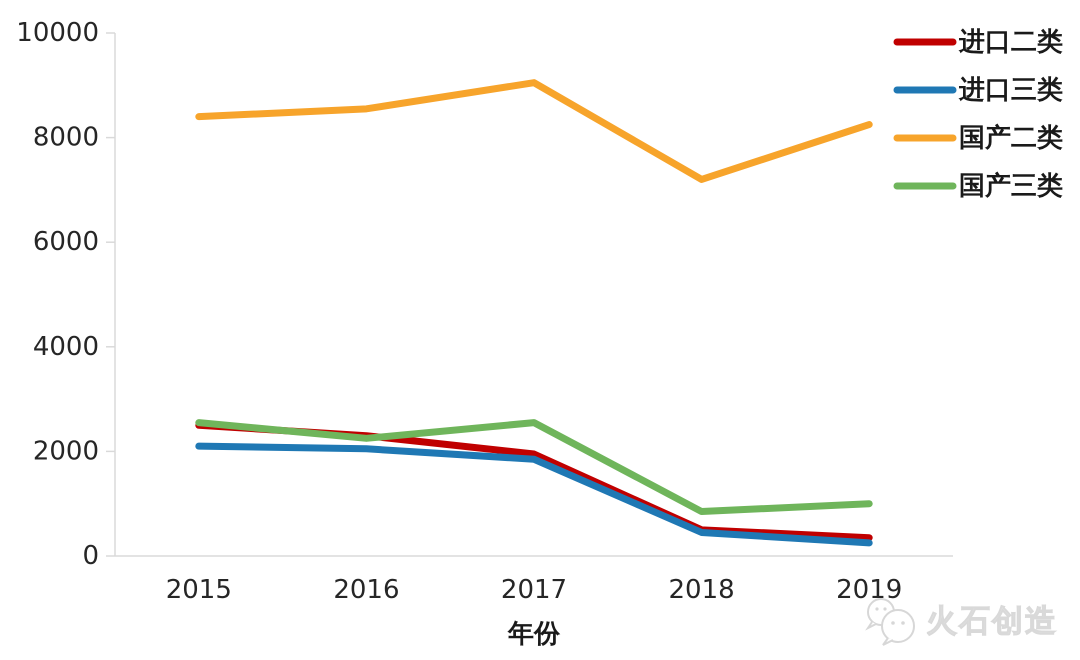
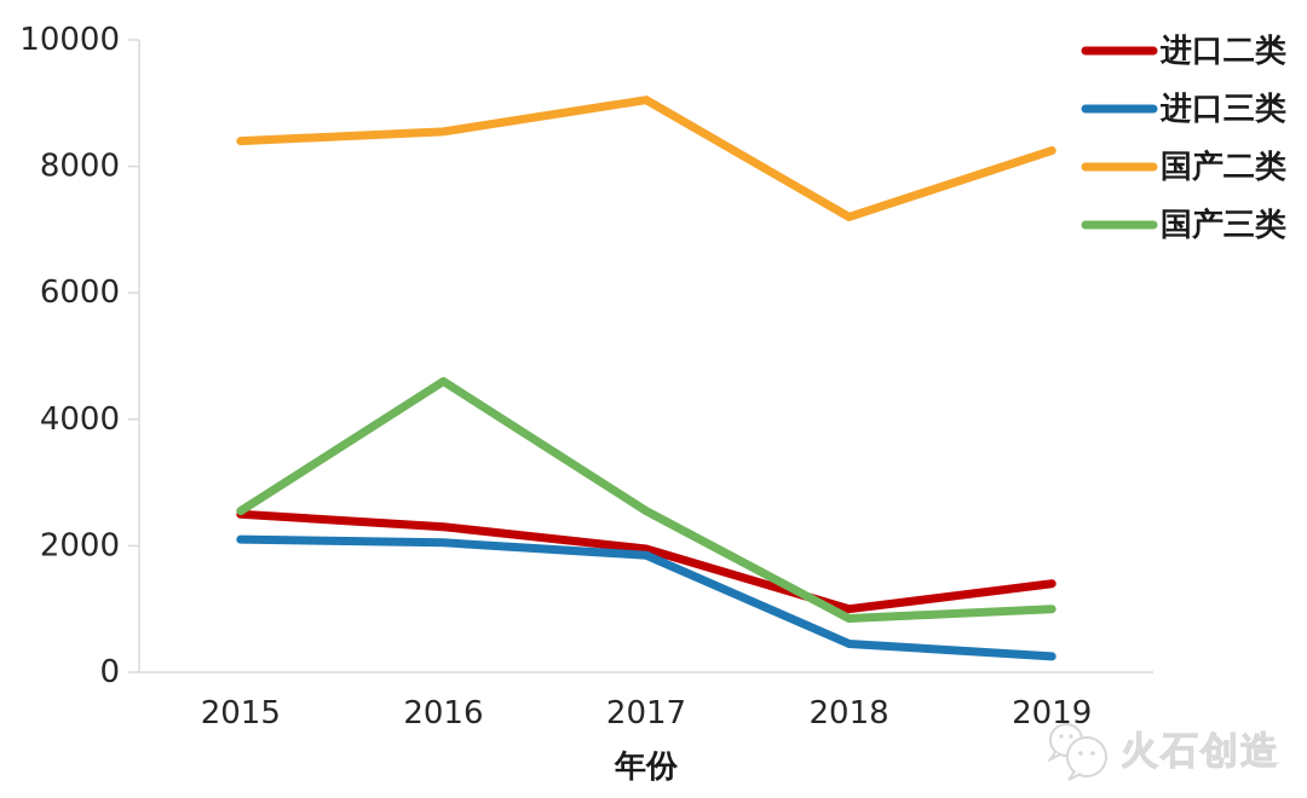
国产三类/2016: 2200 -> 4600
进口二类/2018: 500 -> 1000
进口二类/2019: 400 -> 1400
